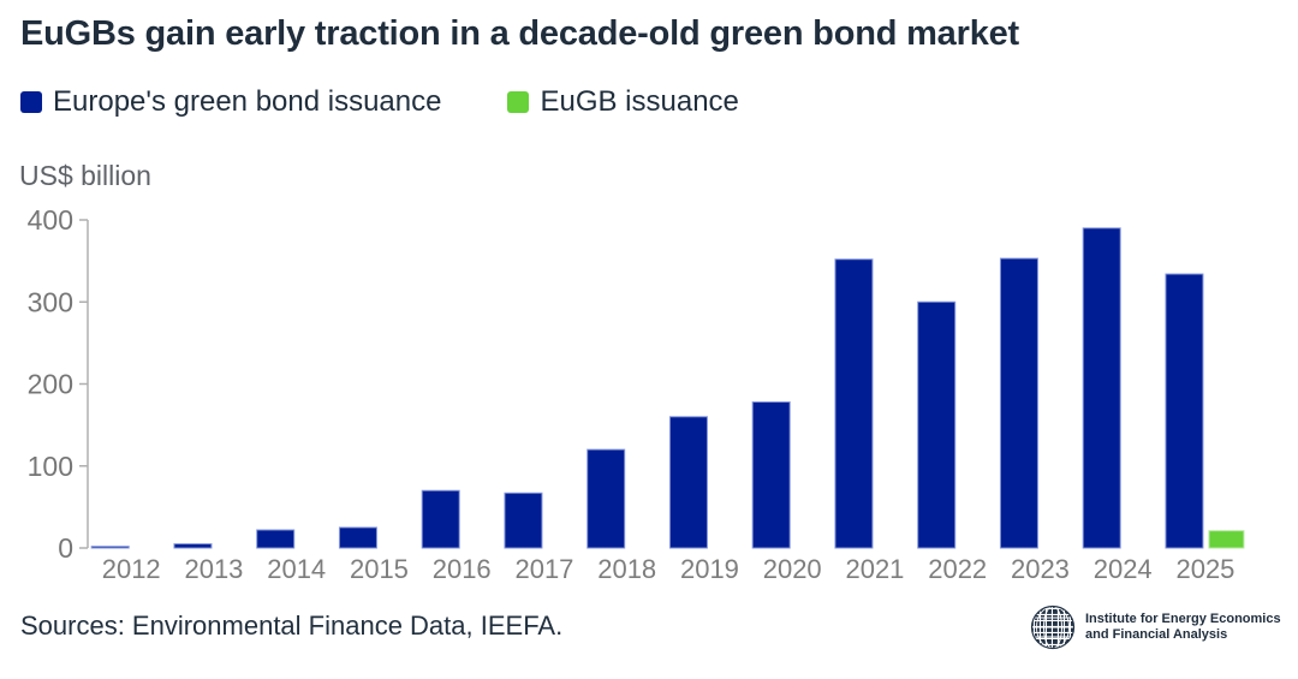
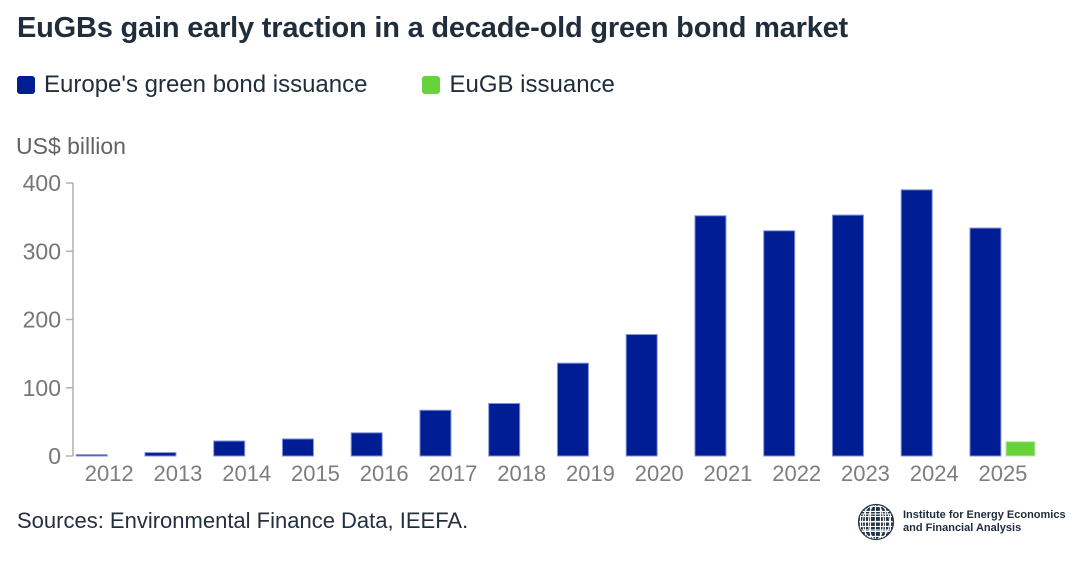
Europe's green bond issuance/2016: 70 -> 30
Europe's green bond issuance/2018: 120 -> 80
Europe's green bond issuance/2019: 160 -> 140
Europe's green bond issuance/2022: 300 -> 330
